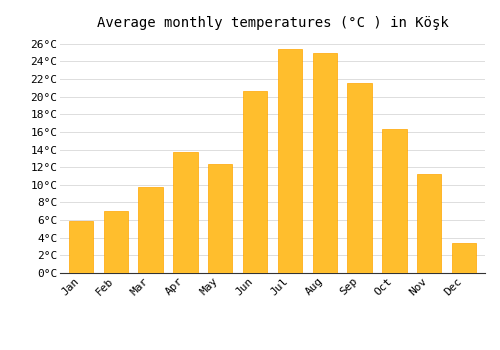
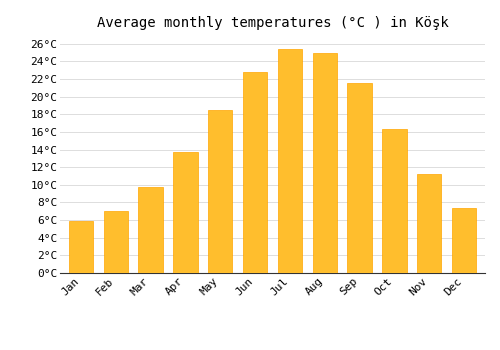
May: 12.4°C -> 18.5°C
Jun: 20.6°C -> 22.8°C
Dec: 3.4°C -> 7.4°C
